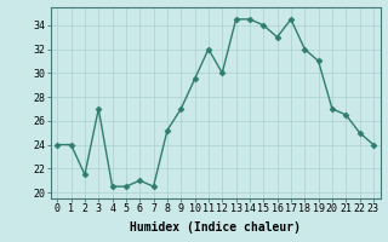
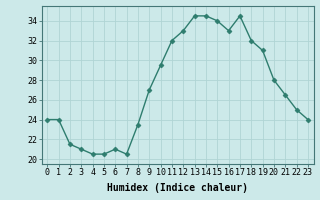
3: 27.0 -> 21.0
8: 25.2 -> 23.5
12: 30.0 -> 33.0
20: 27.0 -> 28.0
